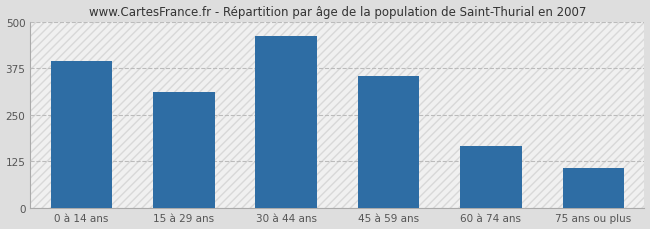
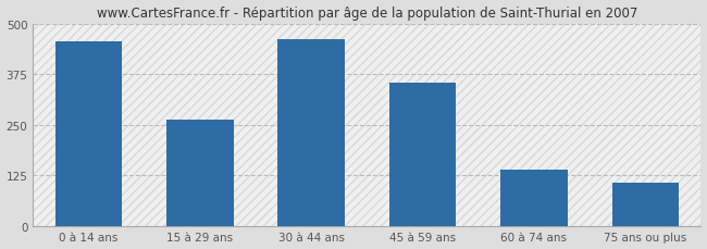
0 à 14 ans: 395 -> 455
15 à 29 ans: 310 -> 263
60 à 74 ans: 165 -> 138
